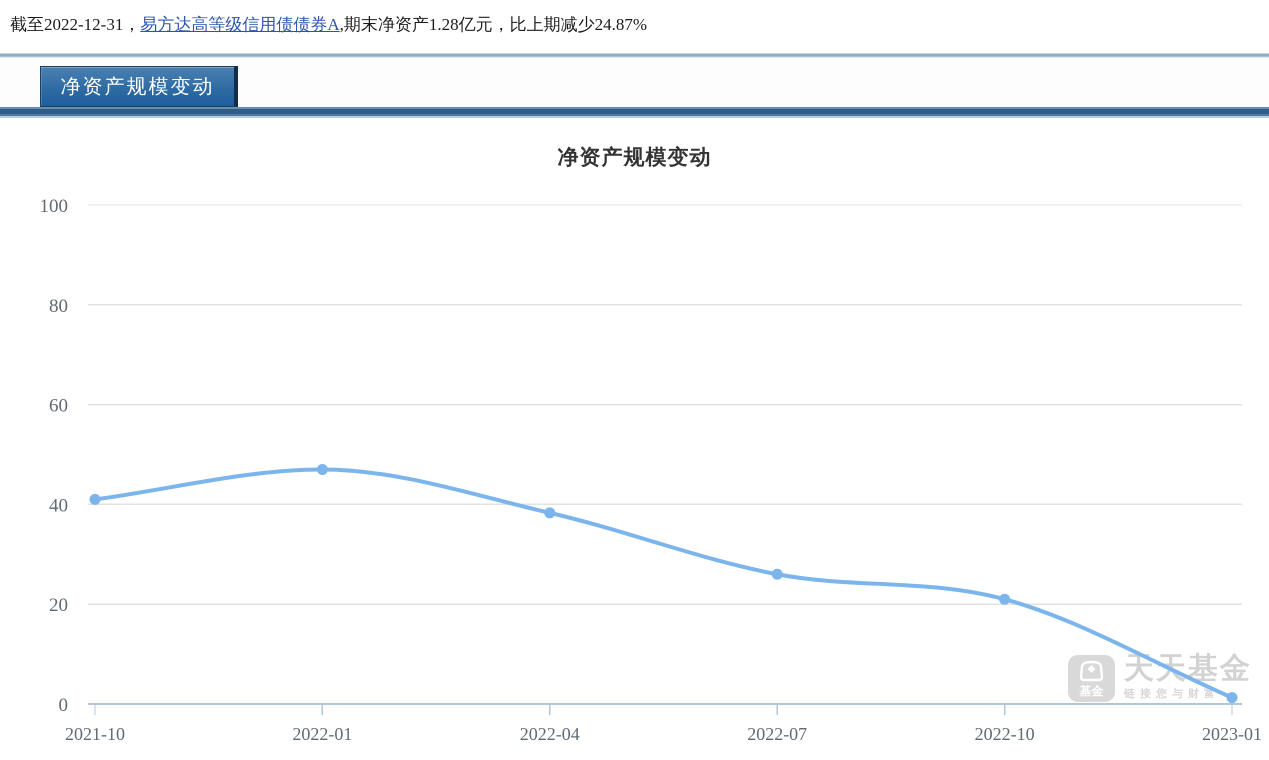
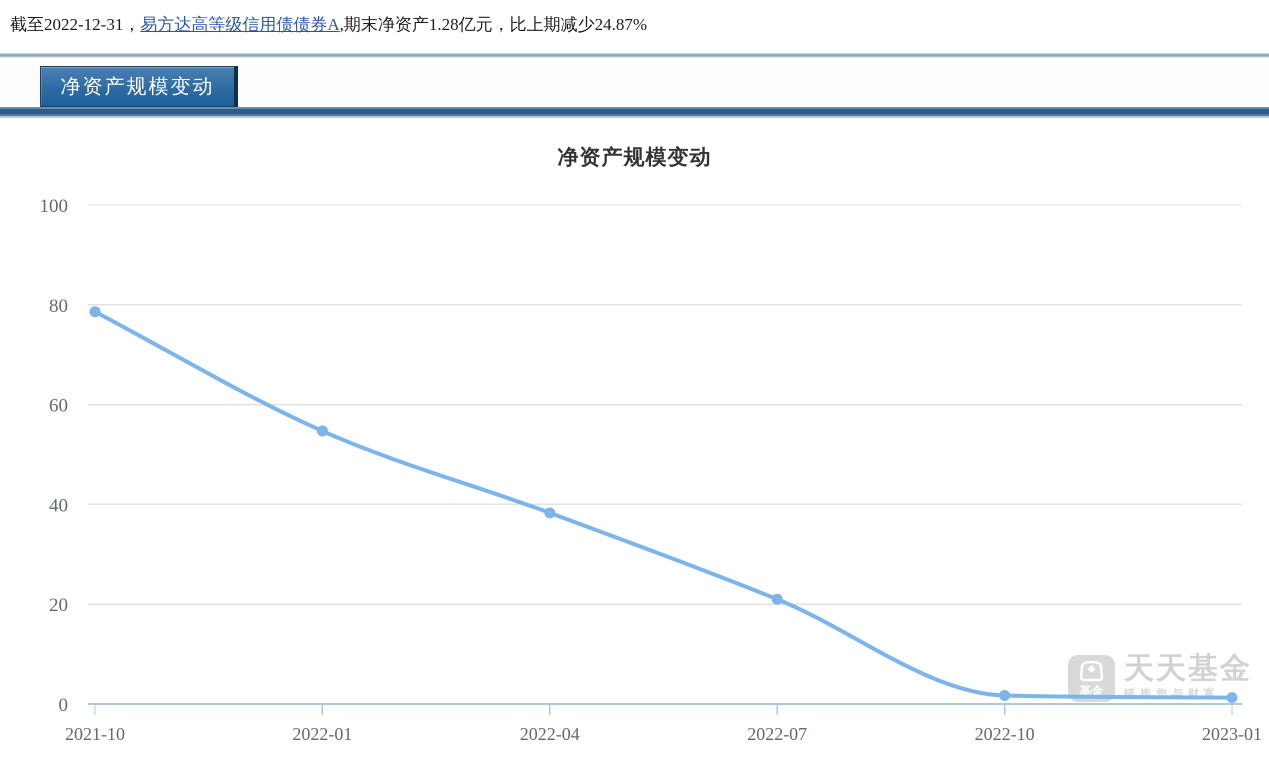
2021-10: 41 -> 79
2022-01: 47 -> 55
2022-07: 26 -> 21
2022-10: 21 -> 2
